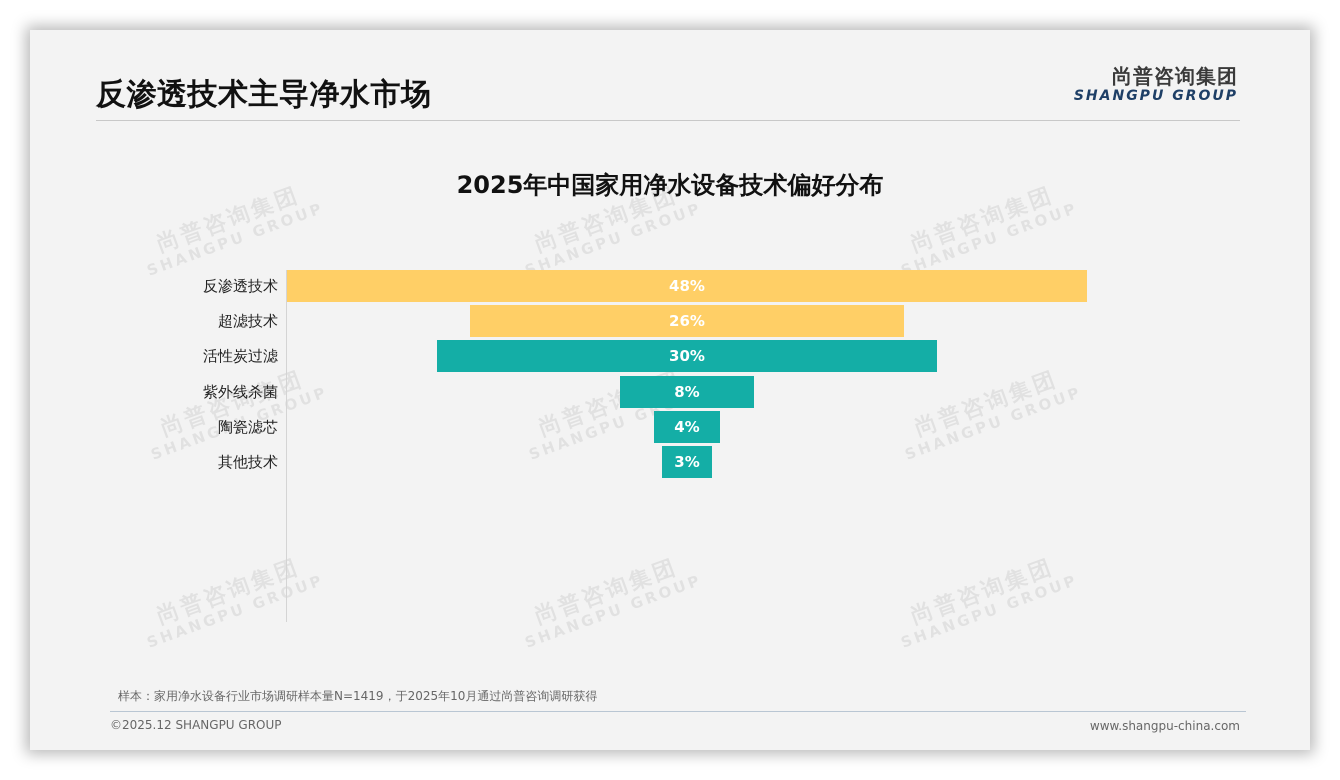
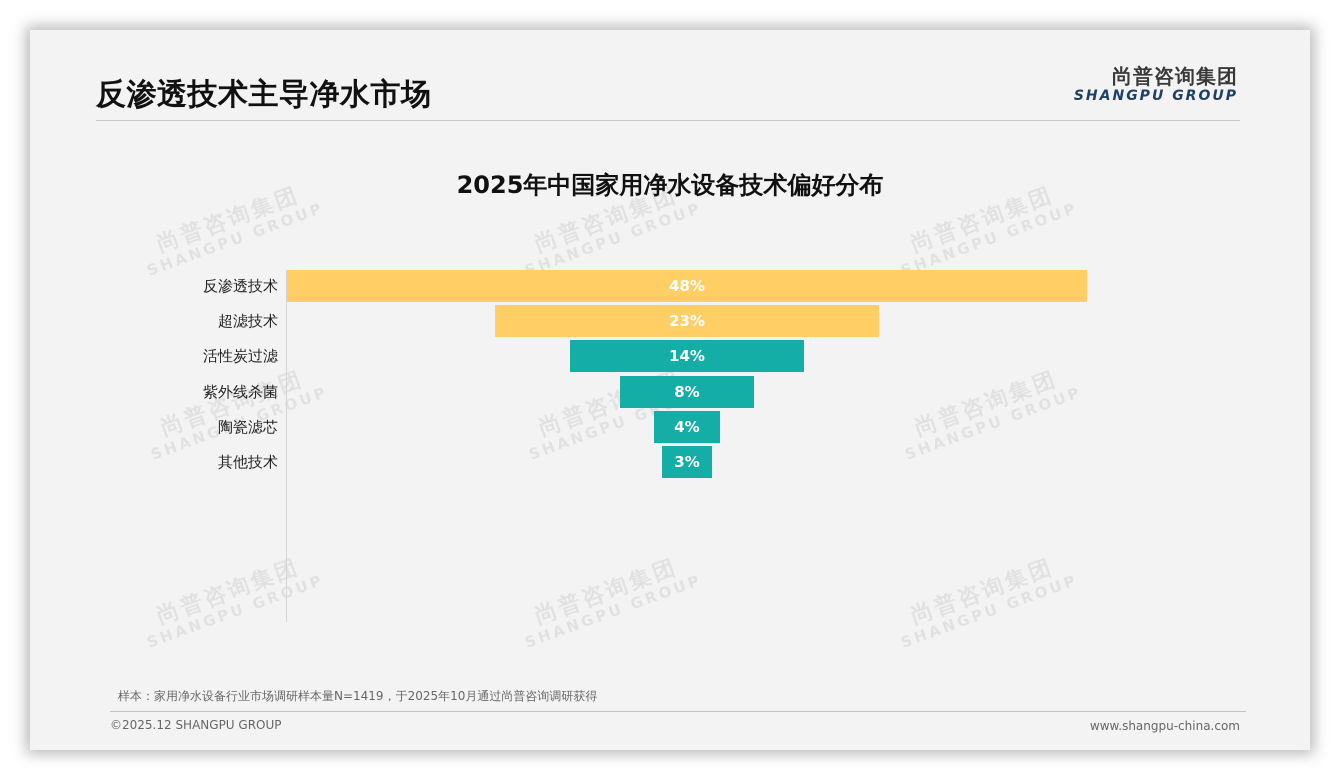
超滤技术: 26% -> 23%
活性炭过滤: 30% -> 14%
